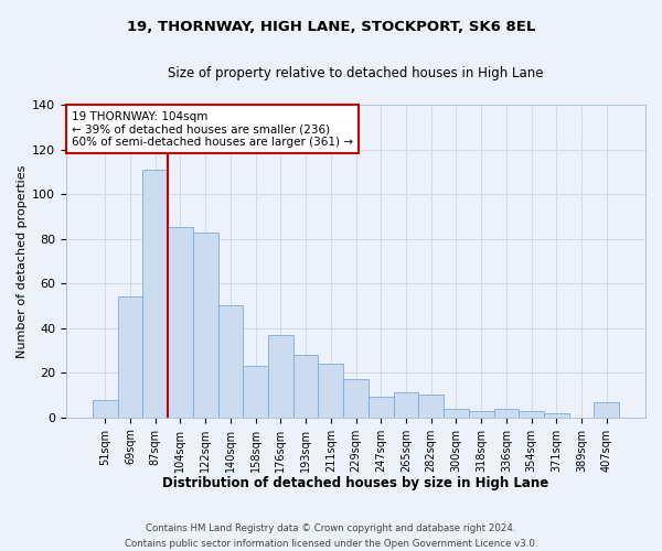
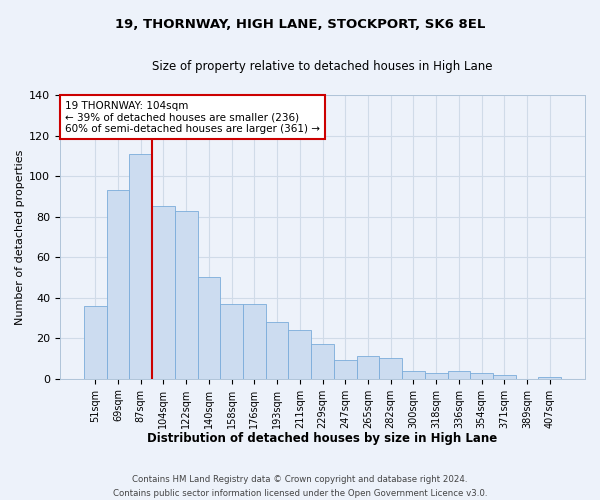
51sqm: 8 -> 36
69sqm: 54 -> 93
158sqm: 23 -> 37
407sqm: 7 -> 1
